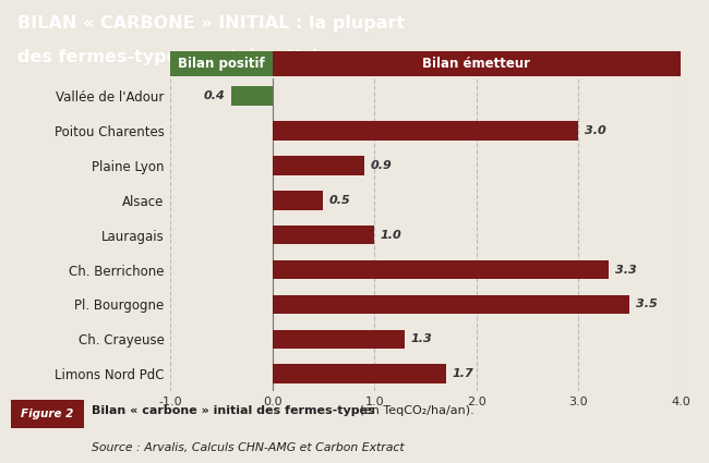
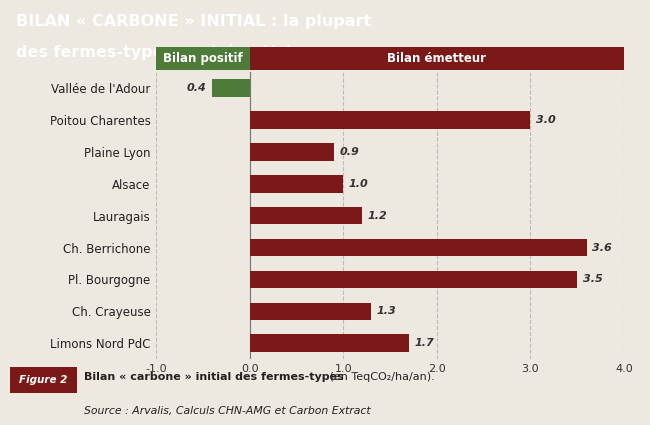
Alsace: 0.5 -> 1.0
Lauragais: 1.0 -> 1.2
Ch. Berrichone: 3.3 -> 3.6
